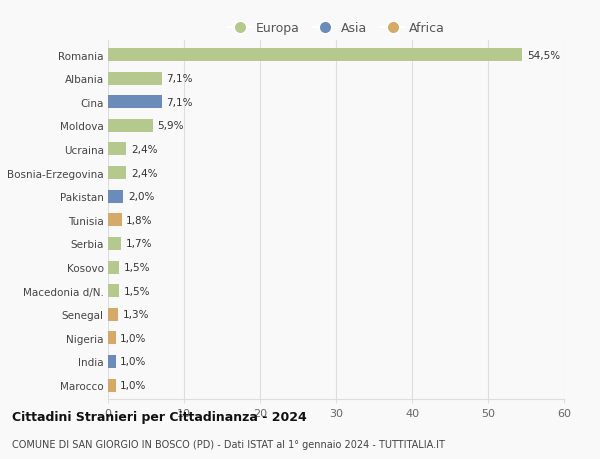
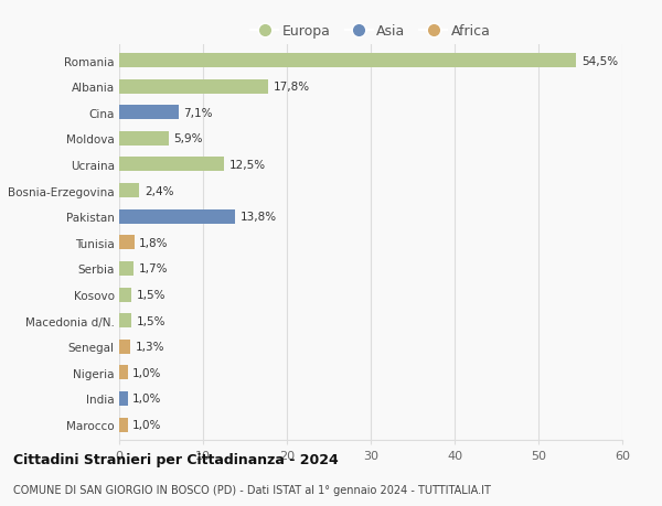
Albania: 7,1% -> 17,8%
Ucraina: 2,4% -> 12,5%
Pakistan: 2,0% -> 13,8%
